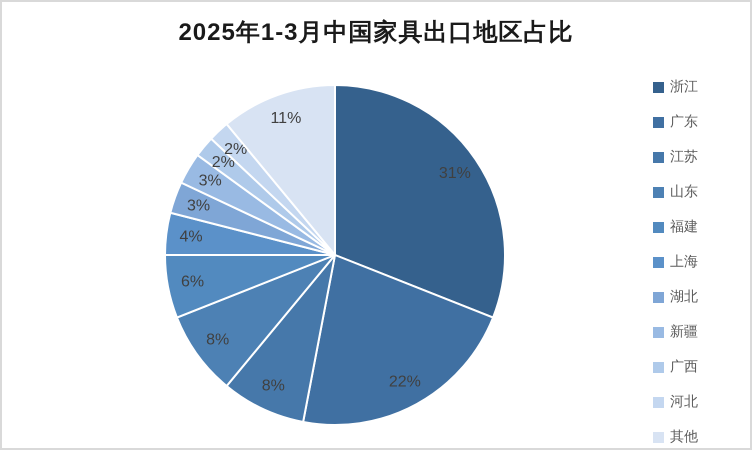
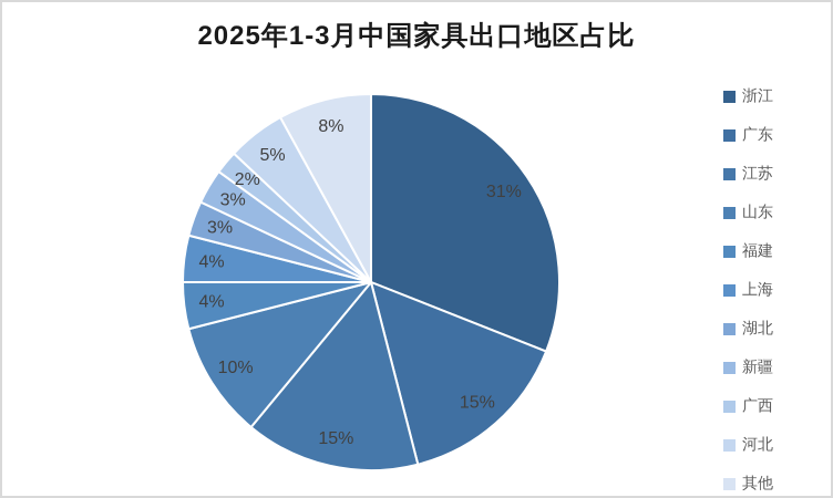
广东: 22% -> 15%
江苏: 8% -> 15%
山东: 8% -> 10%
福建: 6% -> 4%
河北: 2% -> 5%
其他: 11% -> 8%
